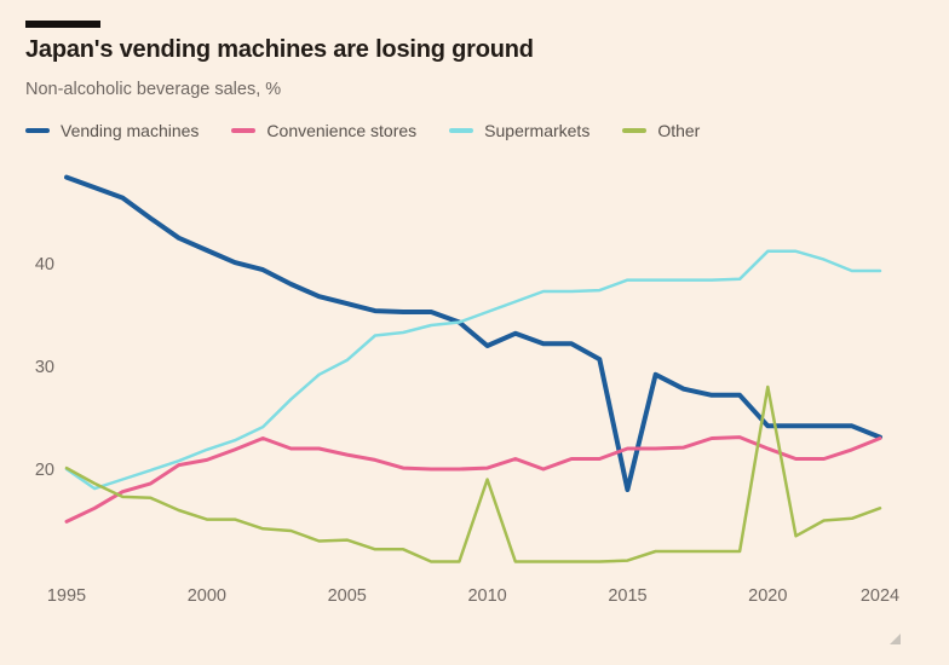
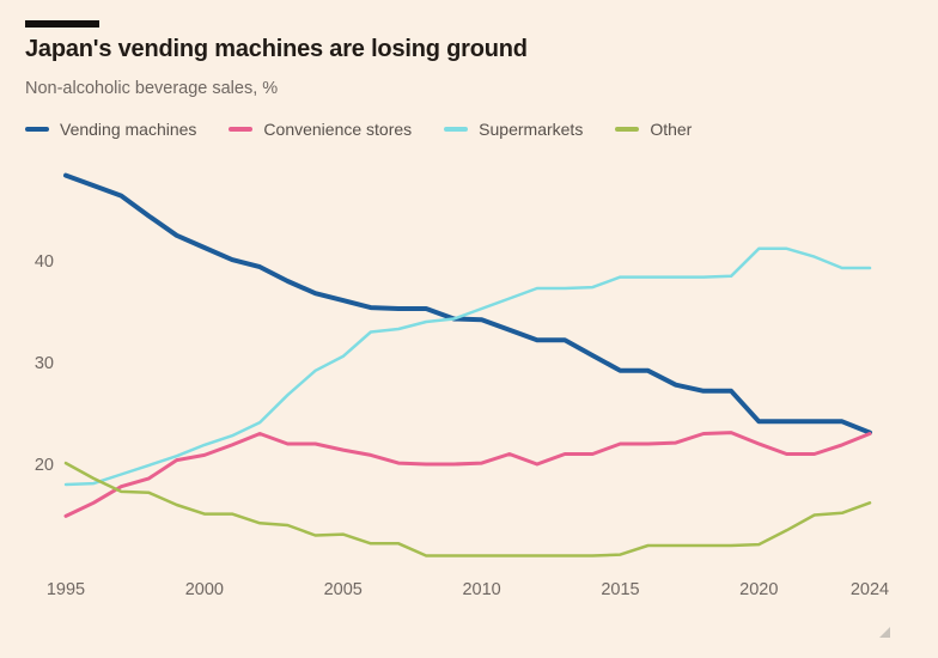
Supermarkets/1995: 20 -> 18
Vending machines/2010: 32 -> 34
Other/2010: 19 -> 11
Vending machines/2015: 18 -> 29
Other/2020: 28 -> 12
